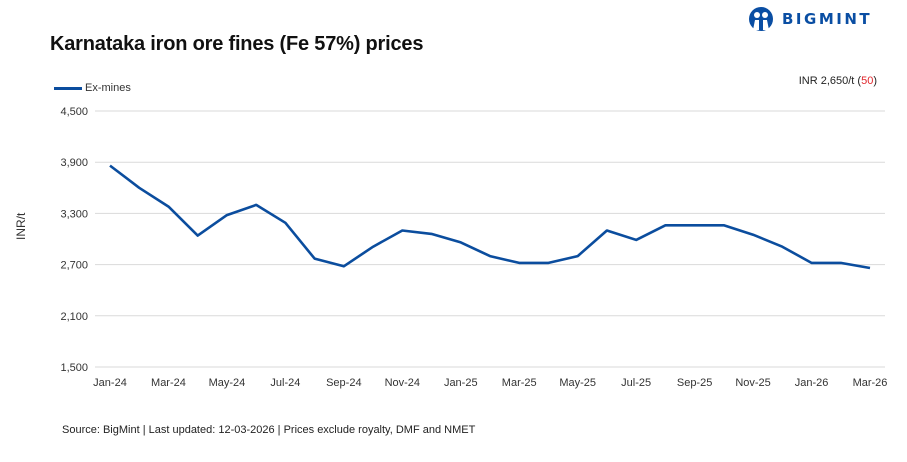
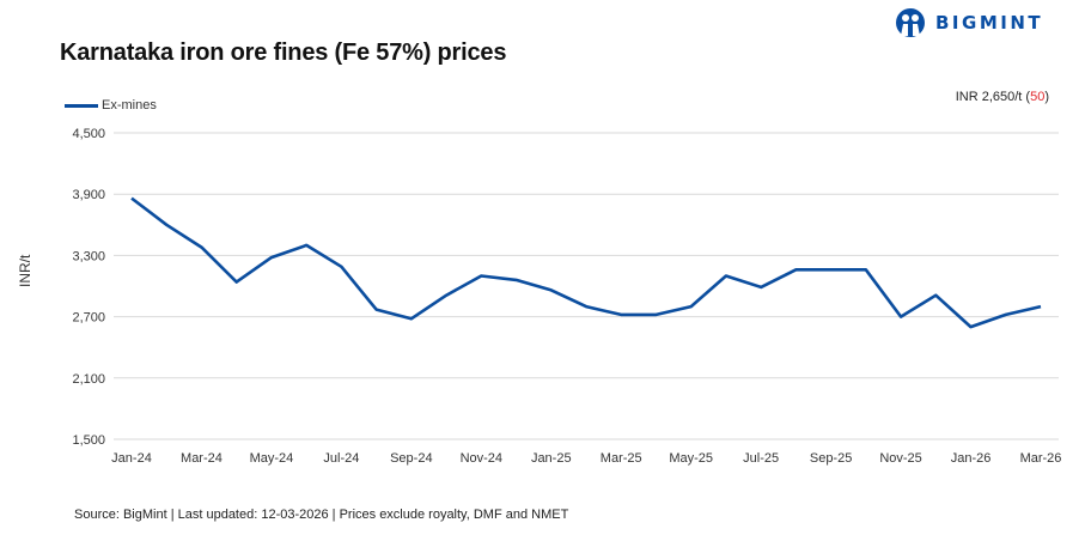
Nov-25: 3000 -> 2700
Jan-26: 2700 -> 2600
Mar-26: 2700 -> 2800
